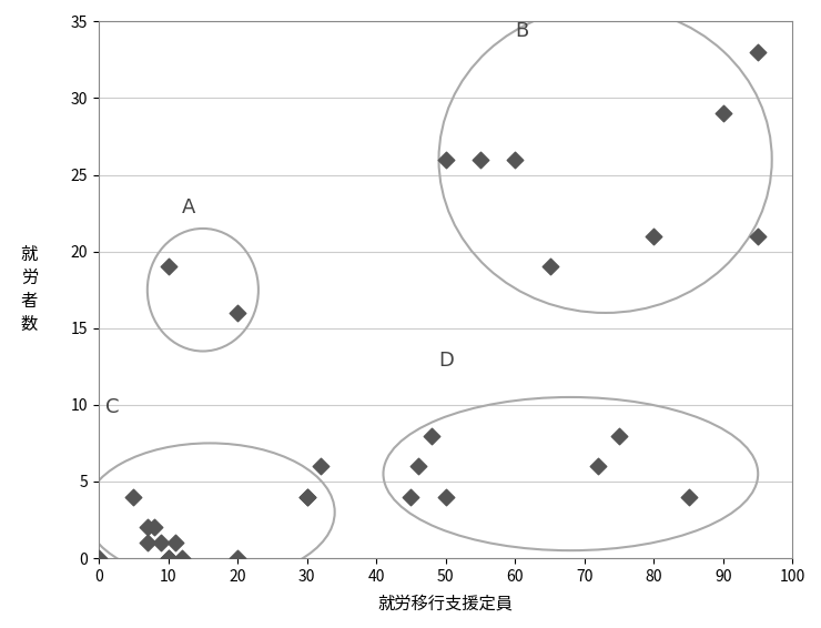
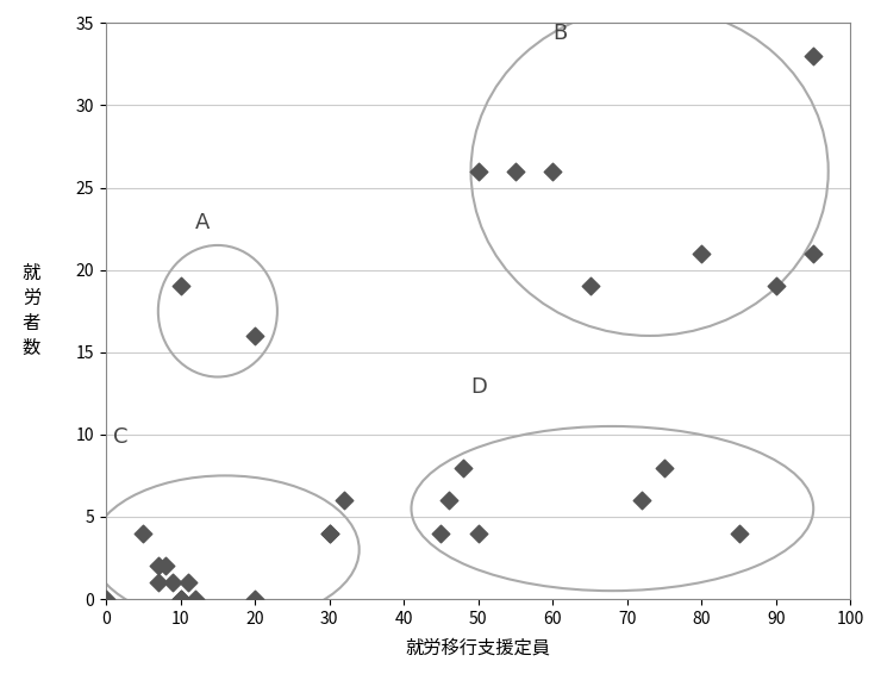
90: 29 -> 19
